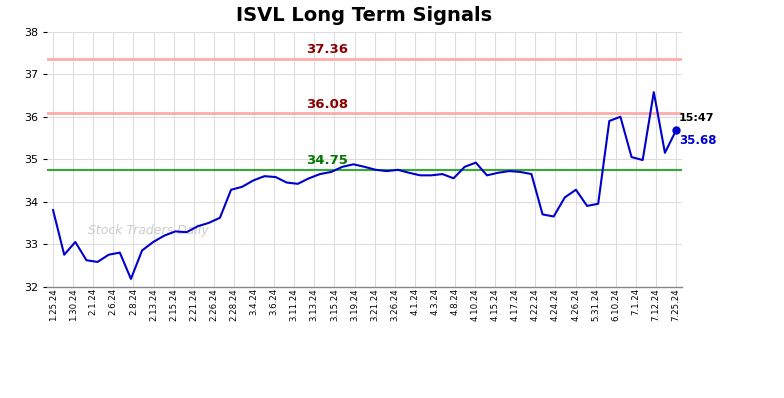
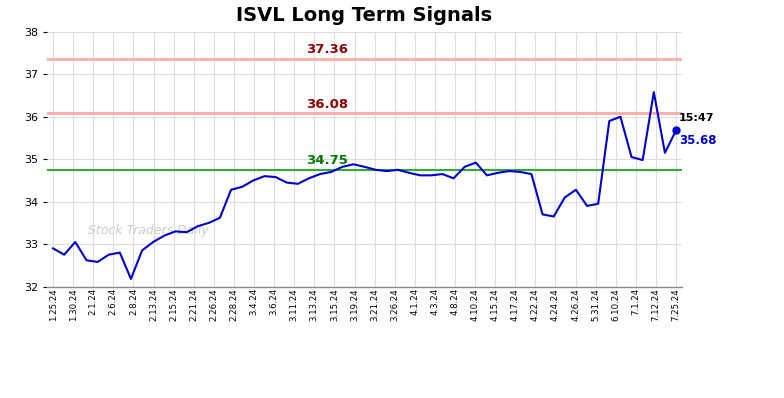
1.25.24: 33.80 -> 32.90
